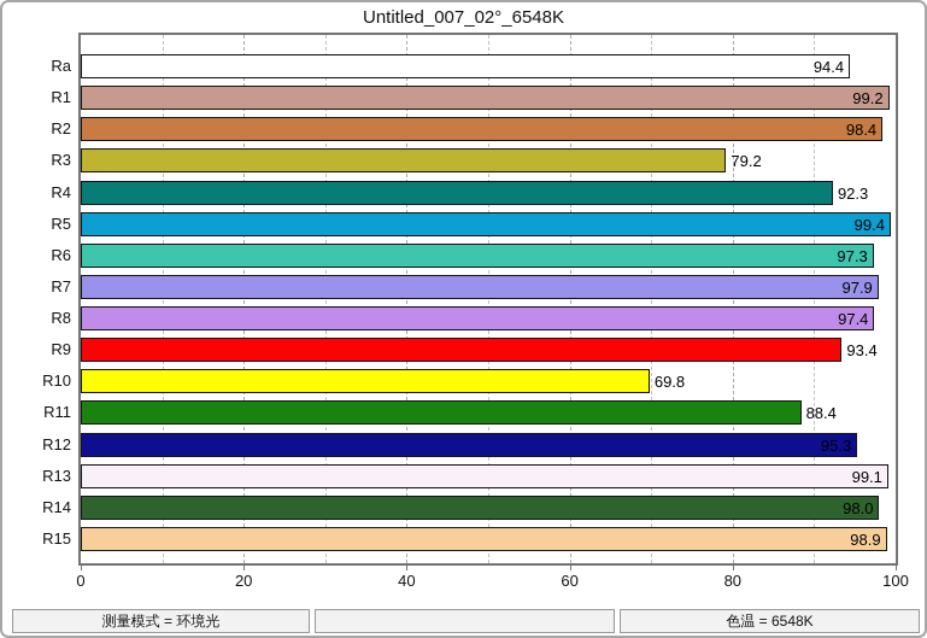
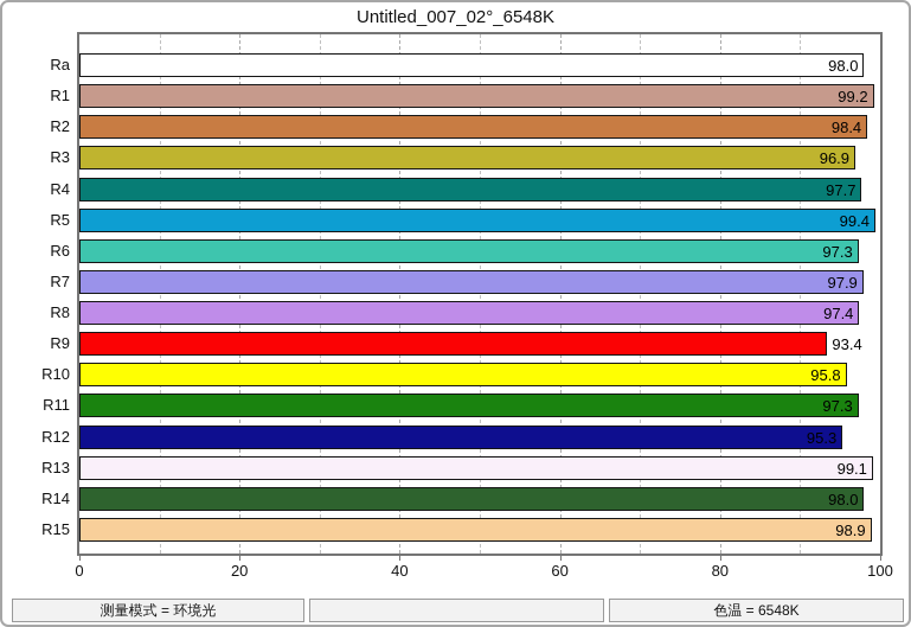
Ra: 94.4 -> 98.0
R3: 79.2 -> 96.9
R4: 92.3 -> 97.7
R10: 69.8 -> 95.8
R11: 88.4 -> 97.3
